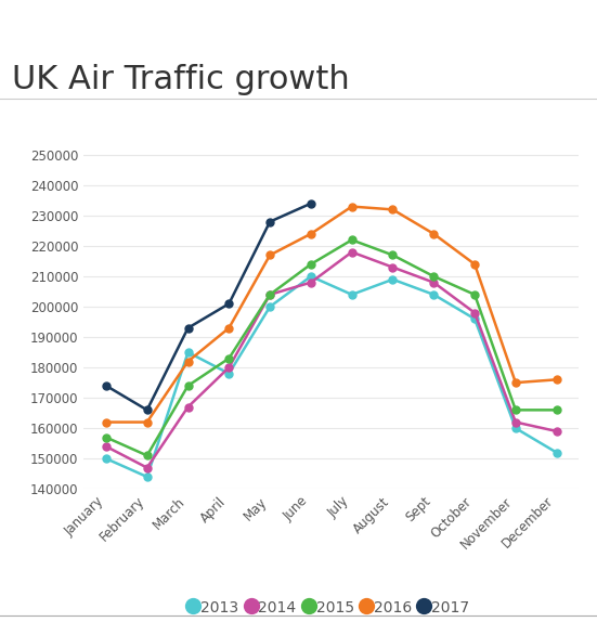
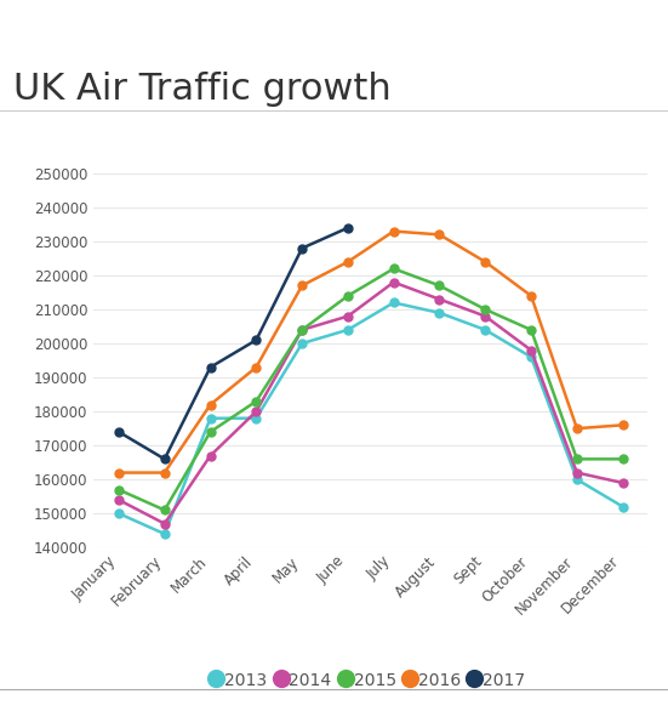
2013/March: 185000 -> 178000
2013/June: 210000 -> 204000
2013/July: 204000 -> 212000
